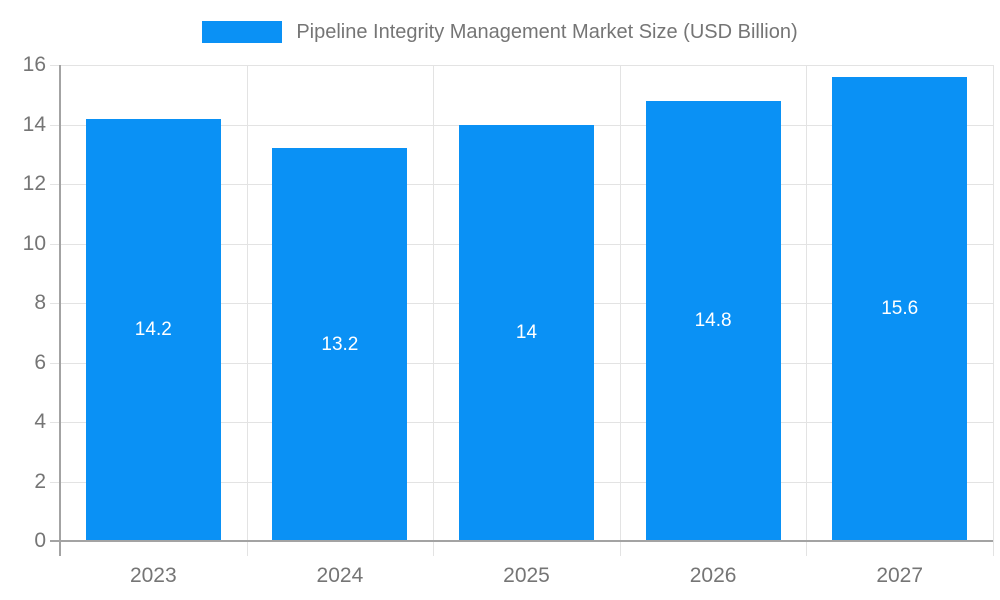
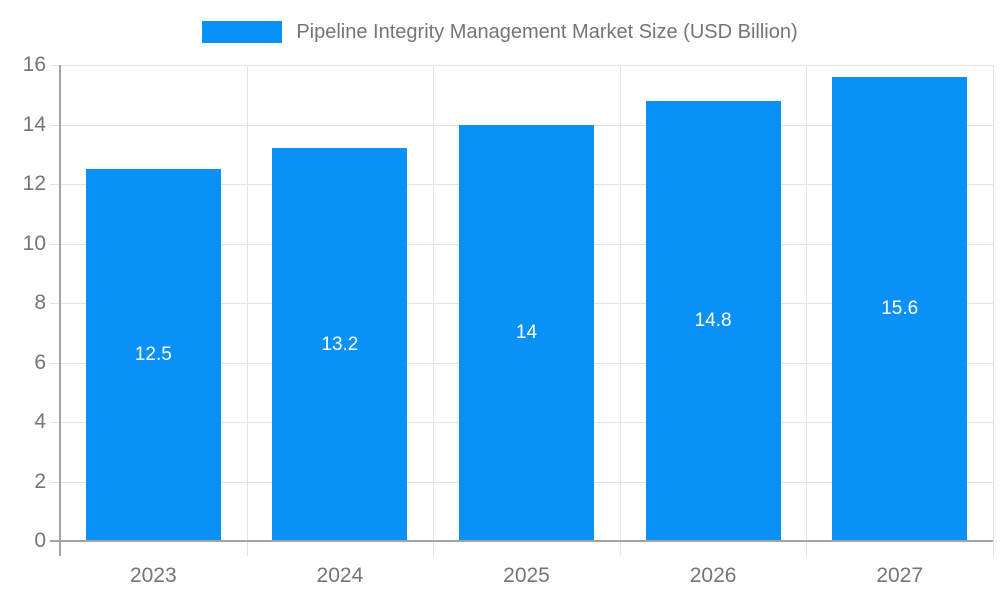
2023: 14.2 -> 12.5
